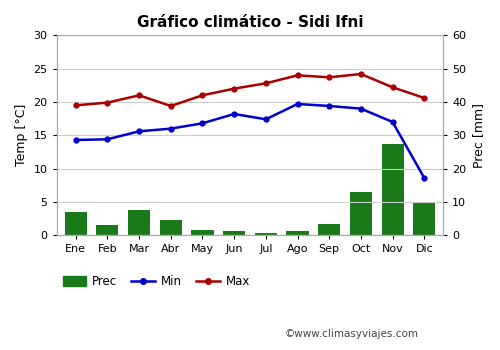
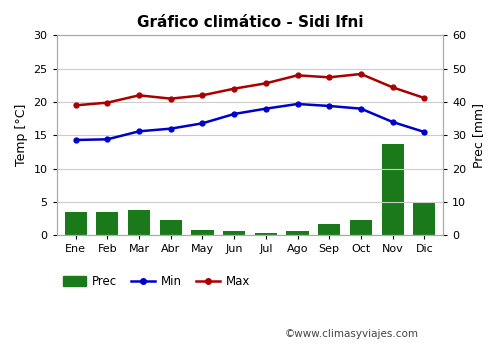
Prec/Feb: 3.0 -> 7.0
Max/Abr: 19.4 -> 20.5
Min/Jul: 17.4 -> 19.0
Prec/Oct: 13.0 -> 4.7
Min/Dic: 8.6 -> 15.5
